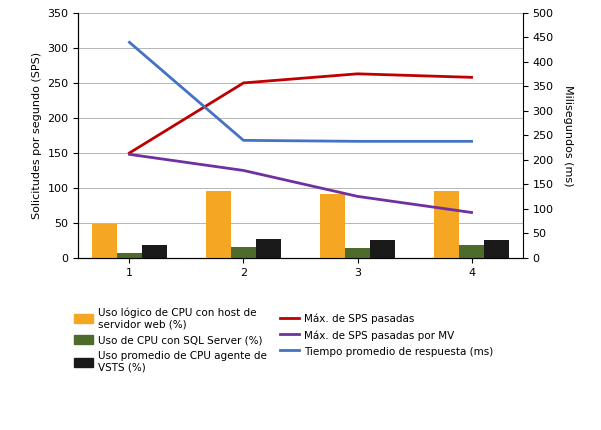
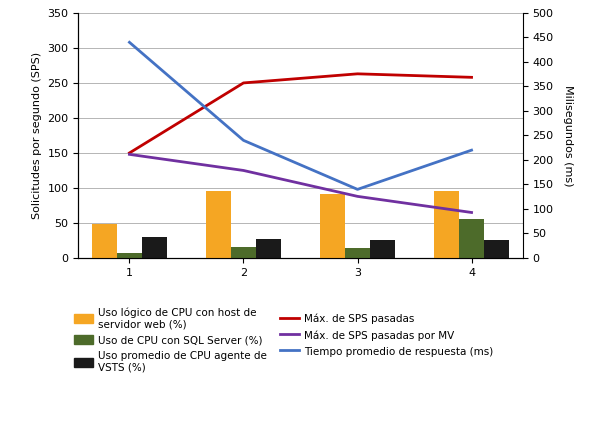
Uso promedio de CPU agente de VSTS (%)/1: 18 -> 30
Tiempo promedio de respuesta (ms)/3: 238 -> 140
Uso de CPU con SQL Server (%)/4: 19 -> 56
Tiempo promedio de respuesta (ms)/4: 238 -> 220
